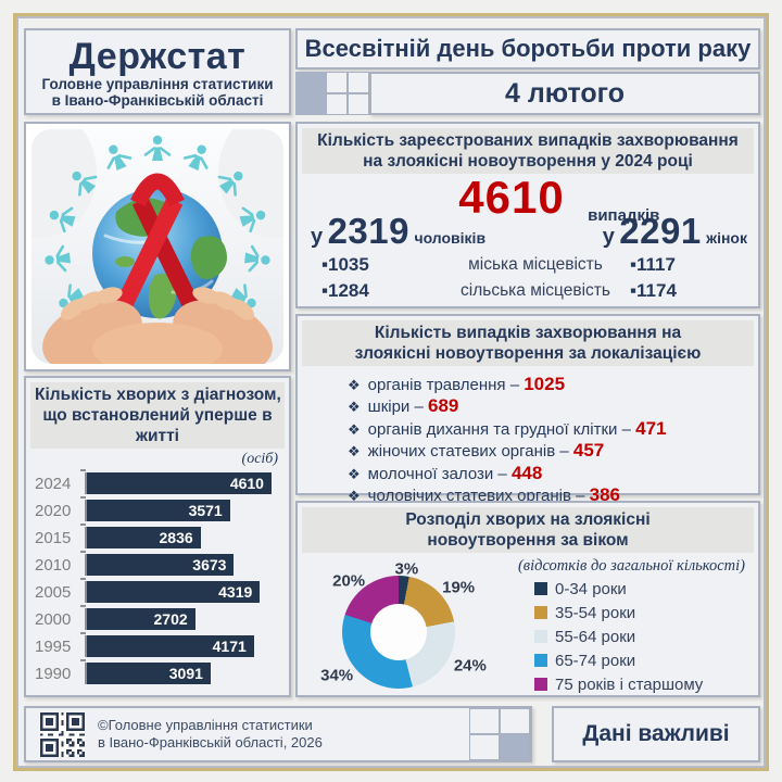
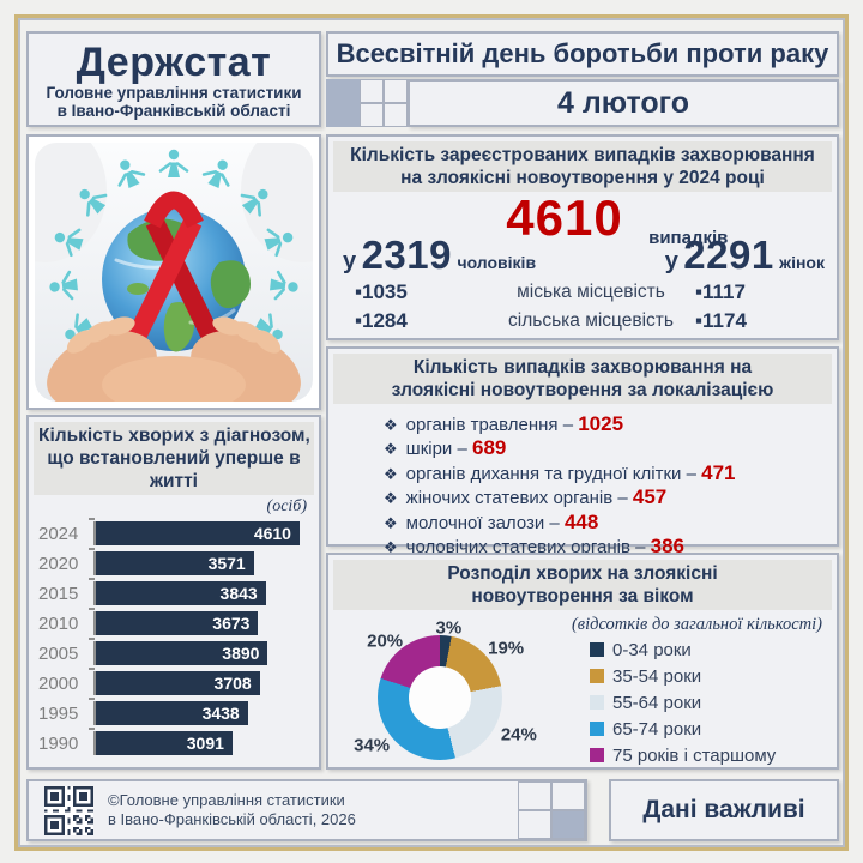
Кількість хворих з діагнозом, що встановлений уперше в житті/2015: 2836 -> 3843
Кількість хворих з діагнозом, що встановлений уперше в житті/2005: 4319 -> 3890
Кількість хворих з діагнозом, що встановлений уперше в житті/2000: 2702 -> 3708
Кількість хворих з діагнозом, що встановлений уперше в житті/1995: 4171 -> 3438
